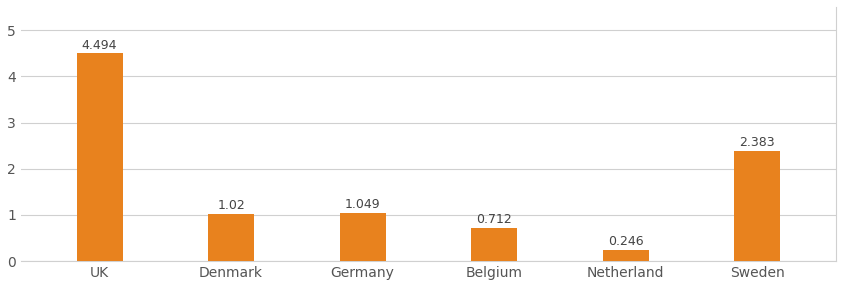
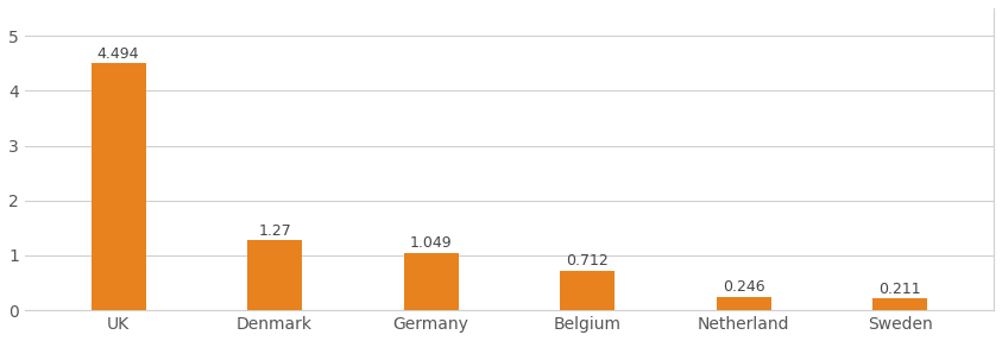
Denmark: 1.02 -> 1.27
Sweden: 2.383 -> 0.211
